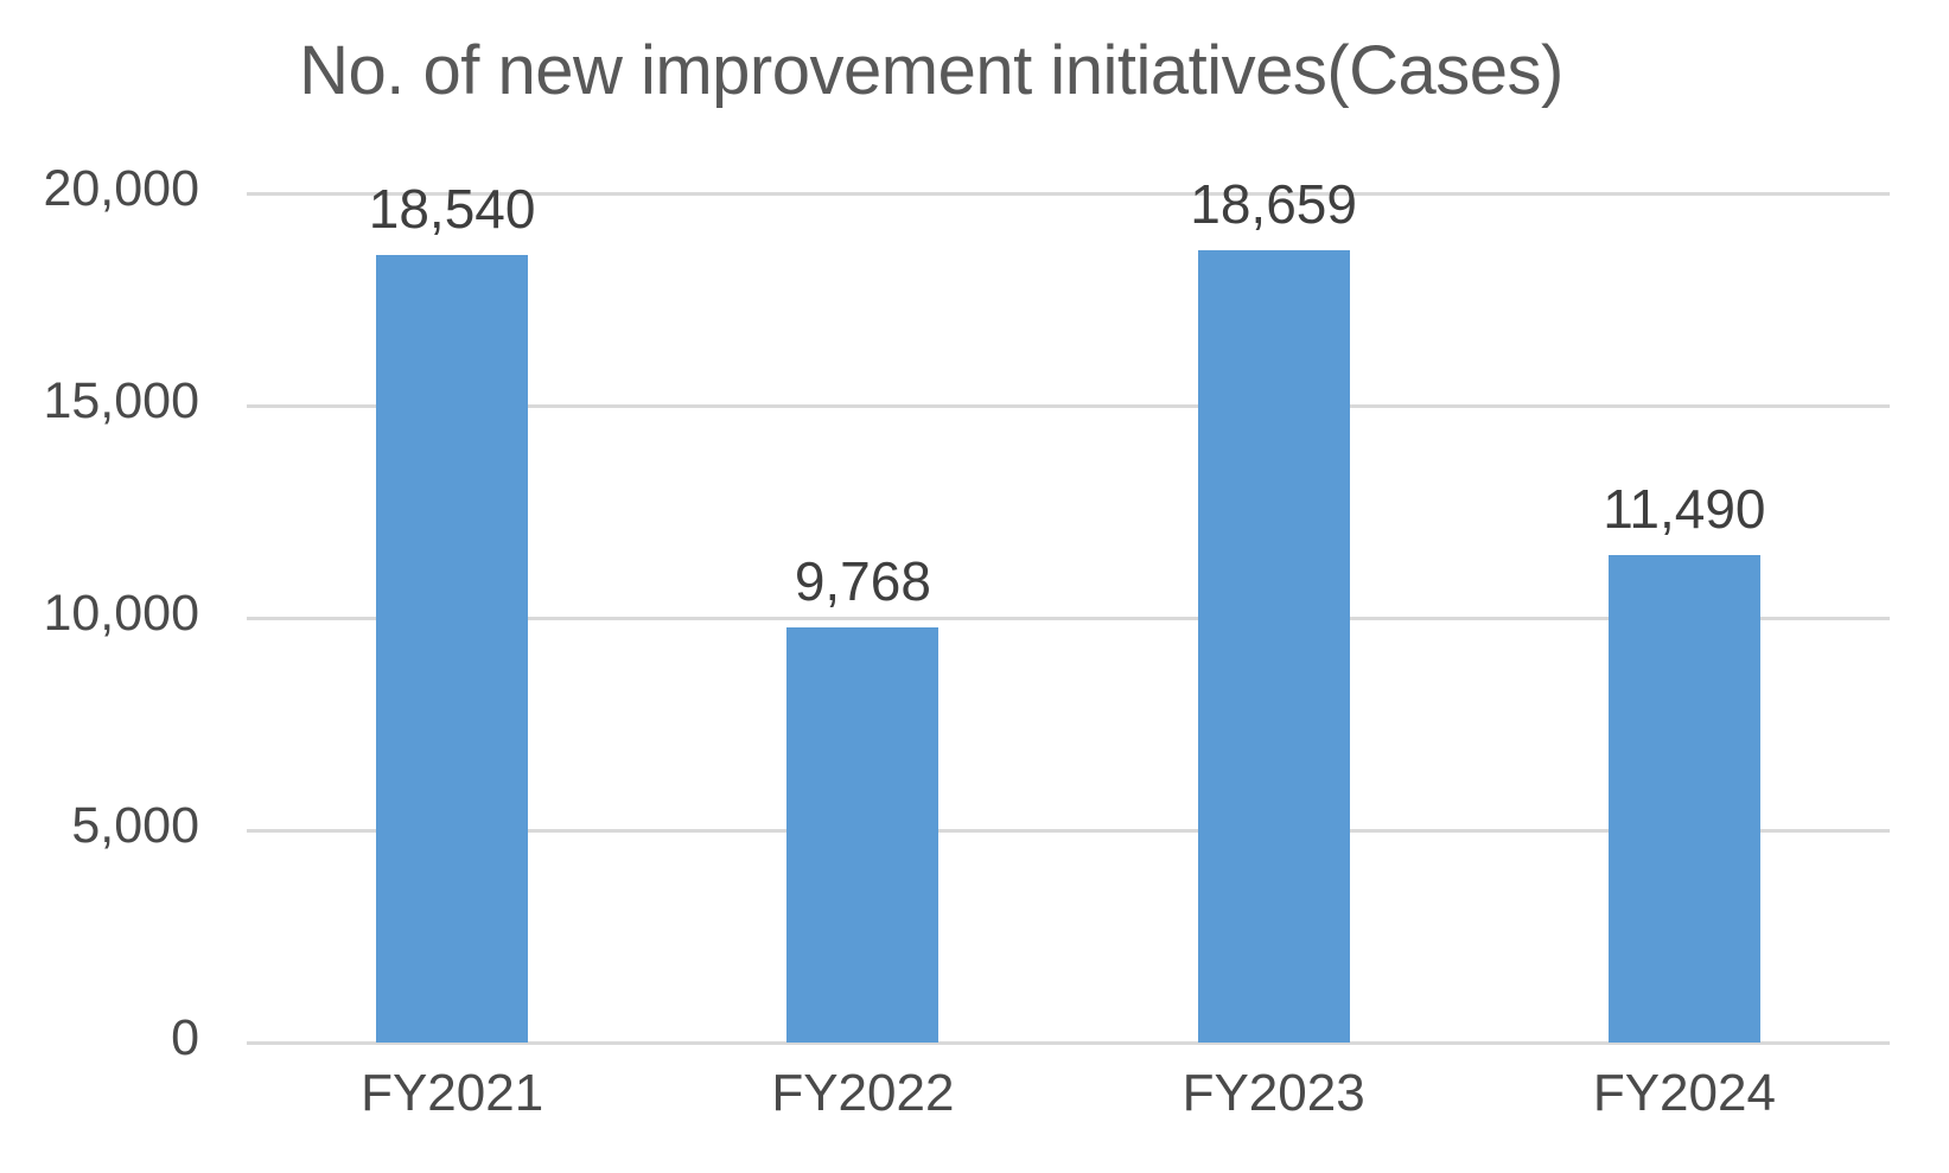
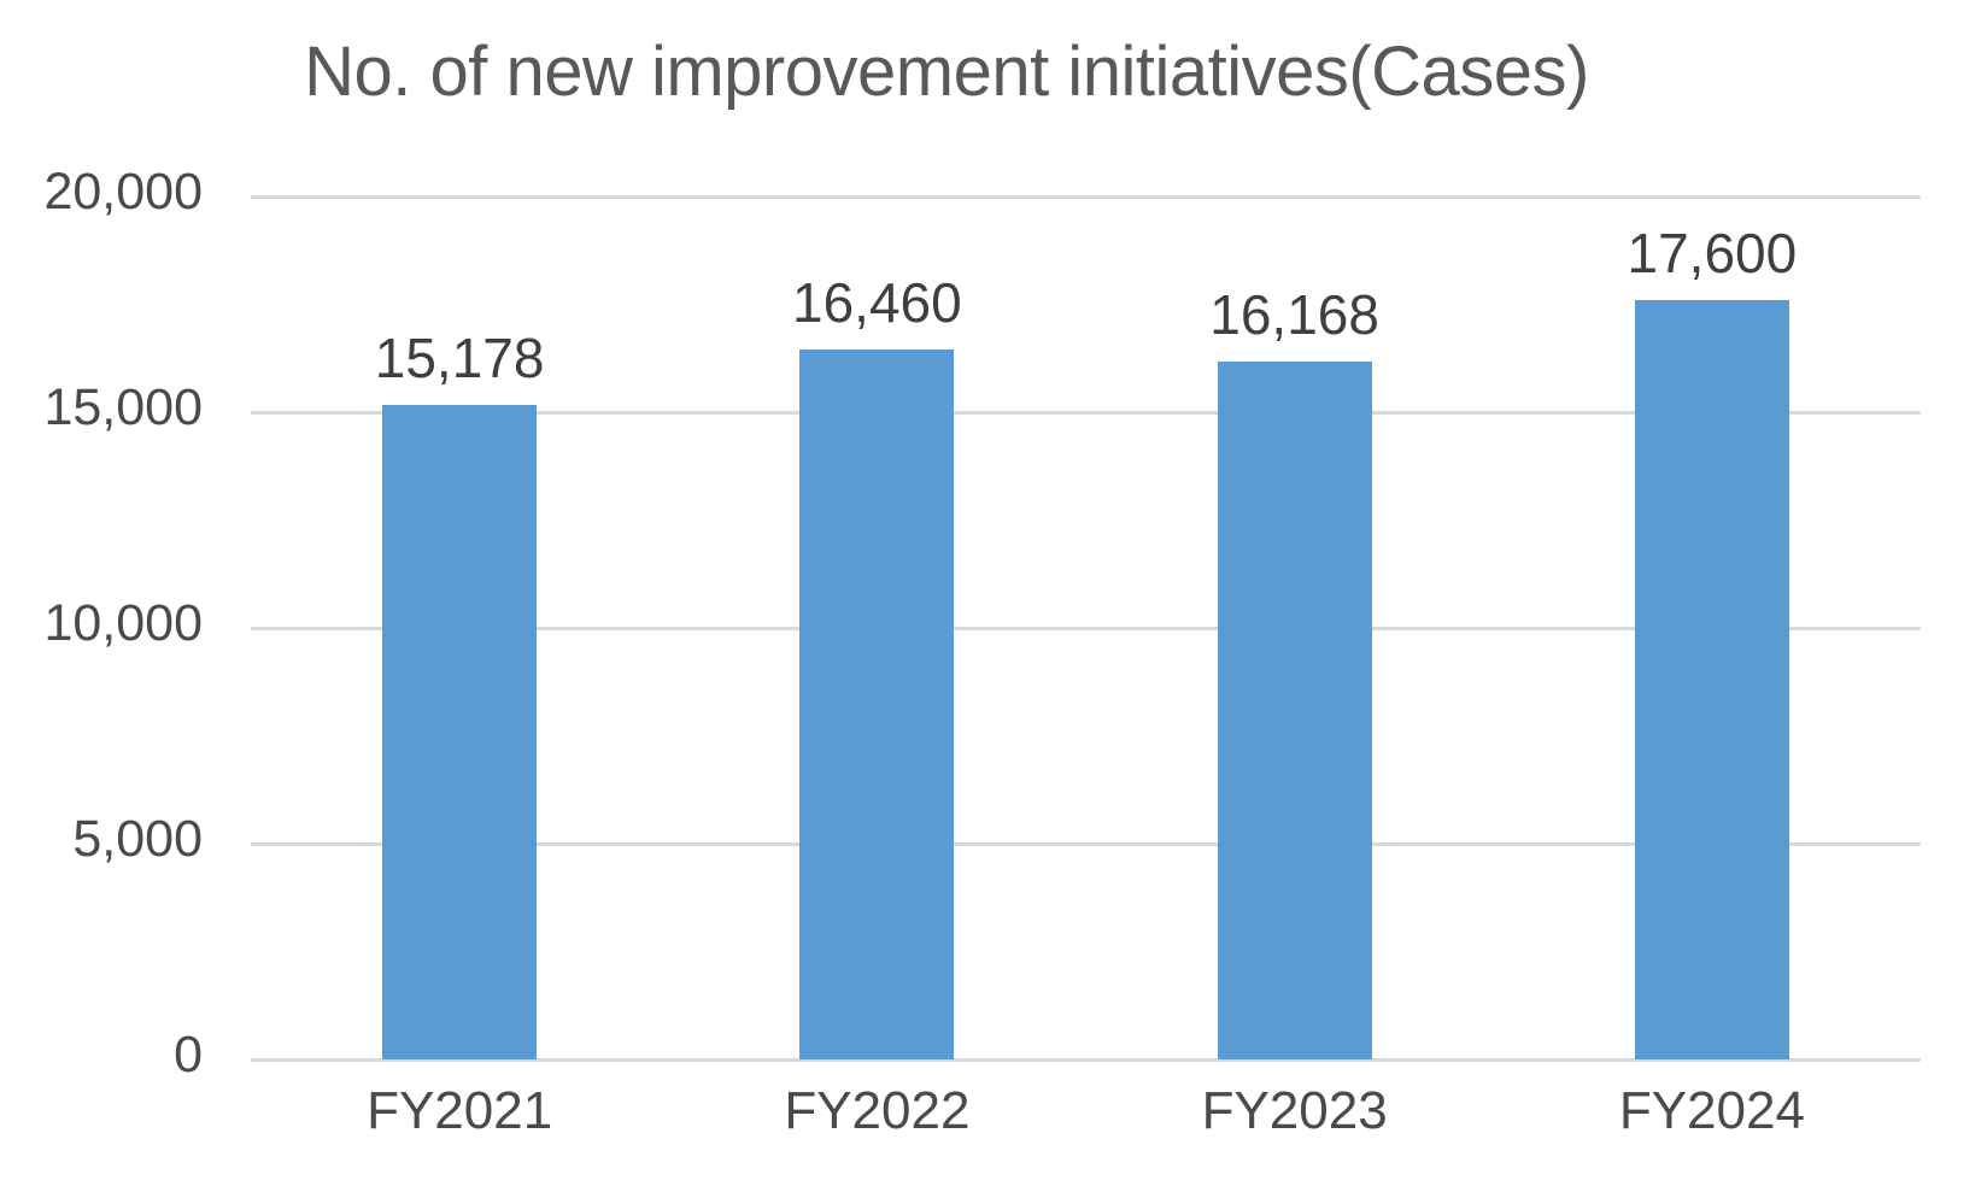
FY2021: 18,540 -> 15,178
FY2022: 9,768 -> 16,460
FY2023: 18,659 -> 16,168
FY2024: 11,490 -> 17,600
